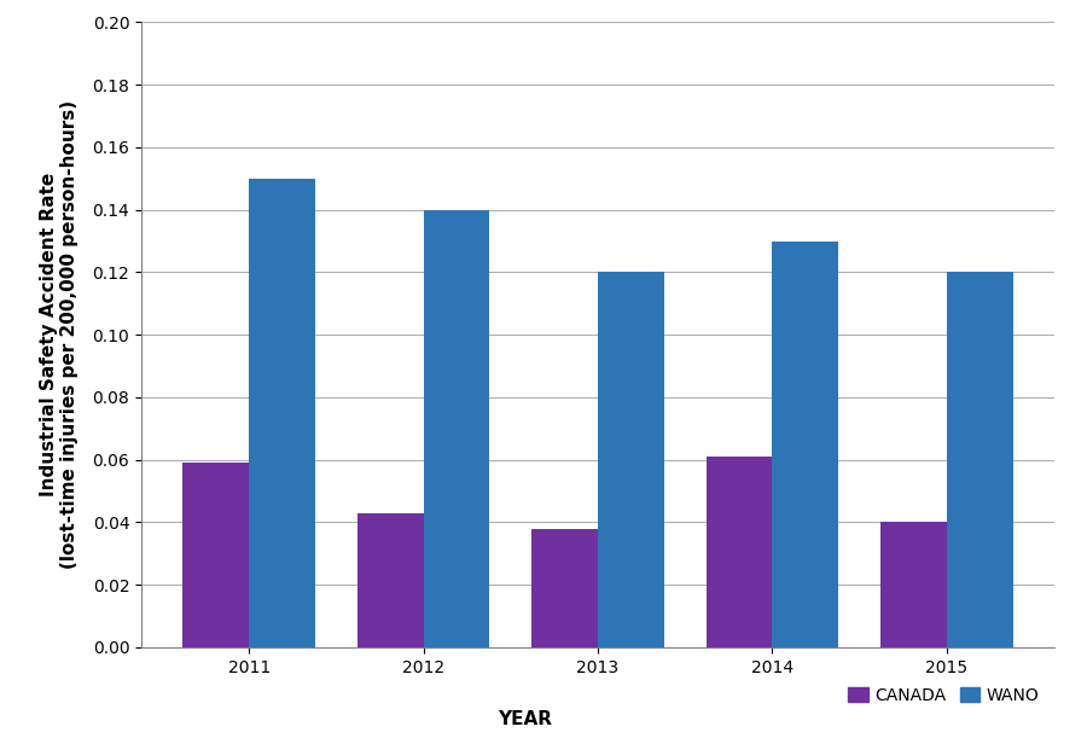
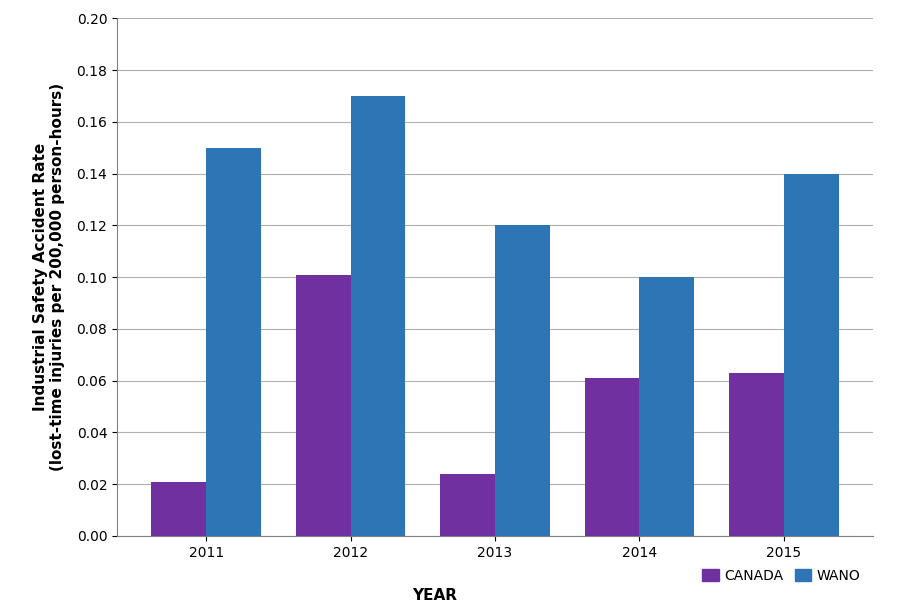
CANADA/2011: 0.059 -> 0.021
CANADA/2012: 0.043 -> 0.101
WANO/2012: 0.14 -> 0.17
CANADA/2013: 0.038 -> 0.024
WANO/2014: 0.13 -> 0.10
CANADA/2015: 0.040 -> 0.063
WANO/2015: 0.12 -> 0.14
